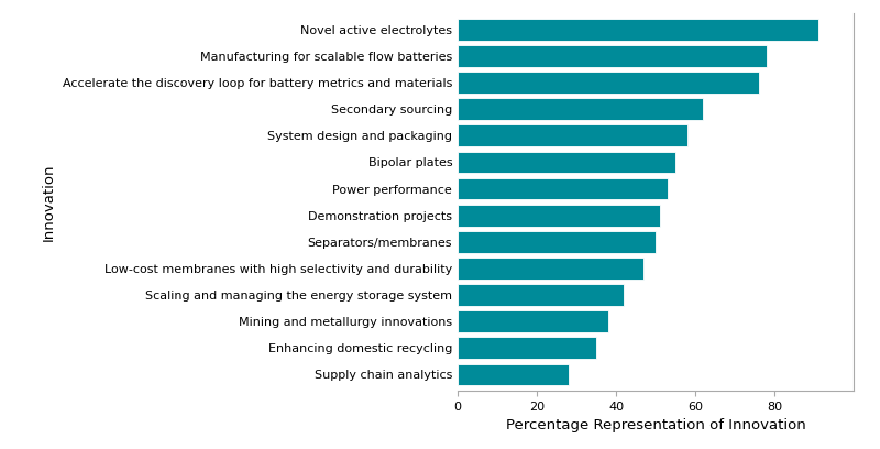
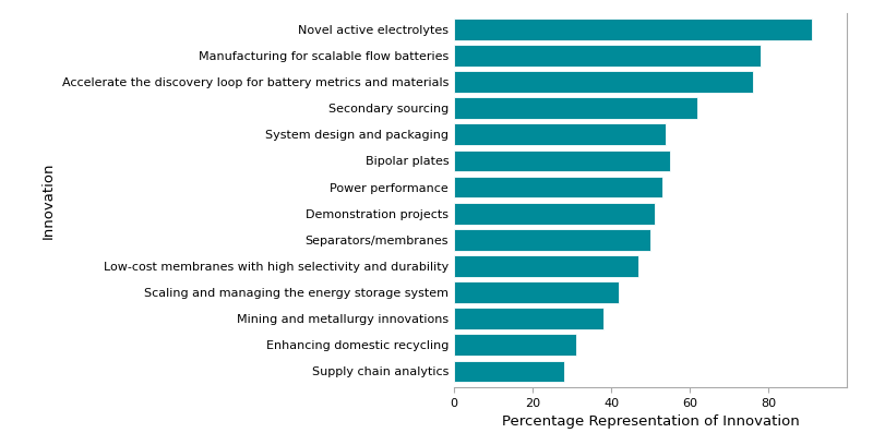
System design and packaging: 58 -> 54
Enhancing domestic recycling: 35 -> 31
